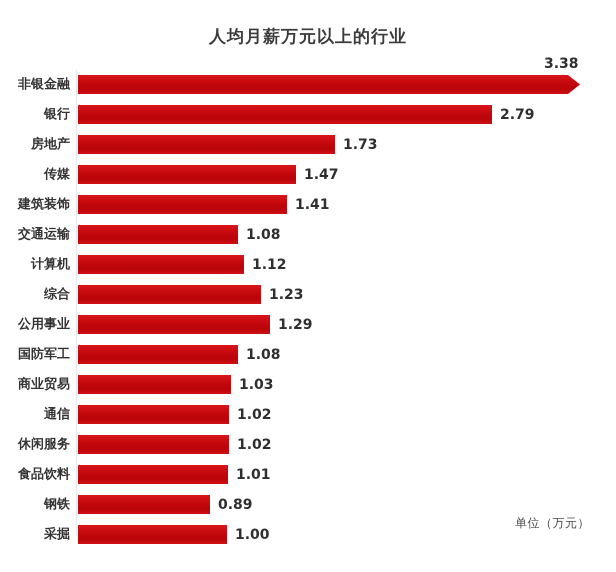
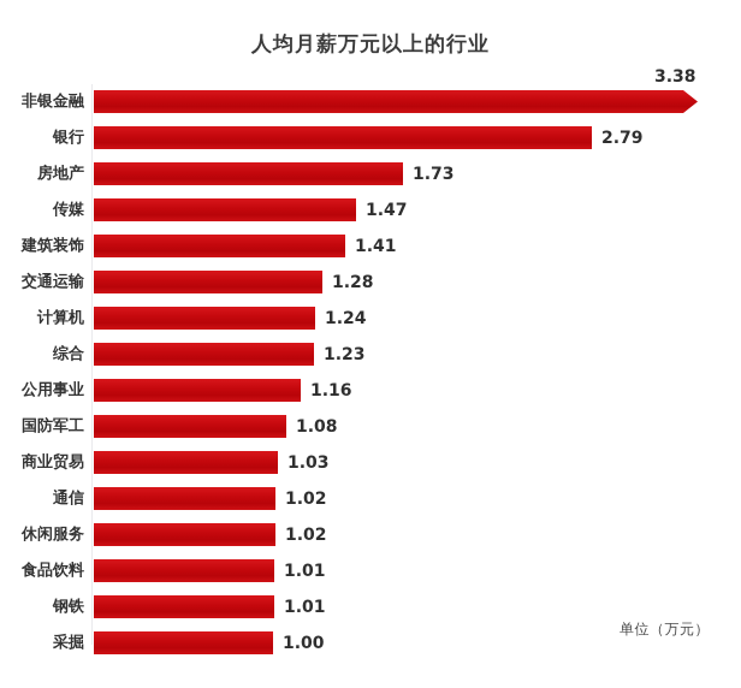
交通运输: 1.08 -> 1.28
计算机: 1.12 -> 1.24
公用事业: 1.29 -> 1.16
钢铁: 0.89 -> 1.01
